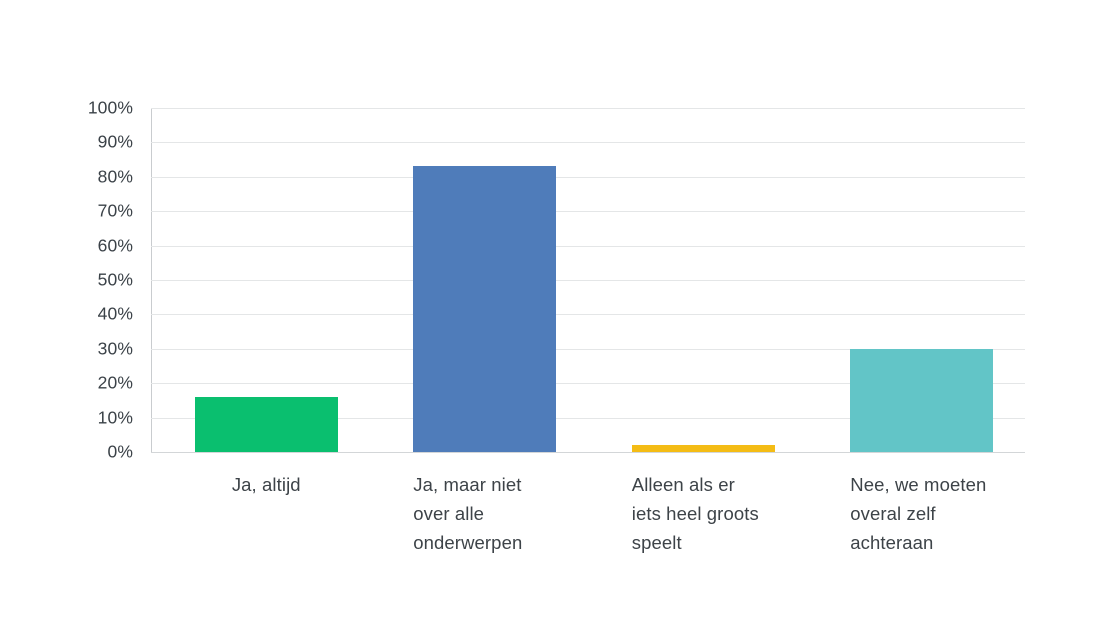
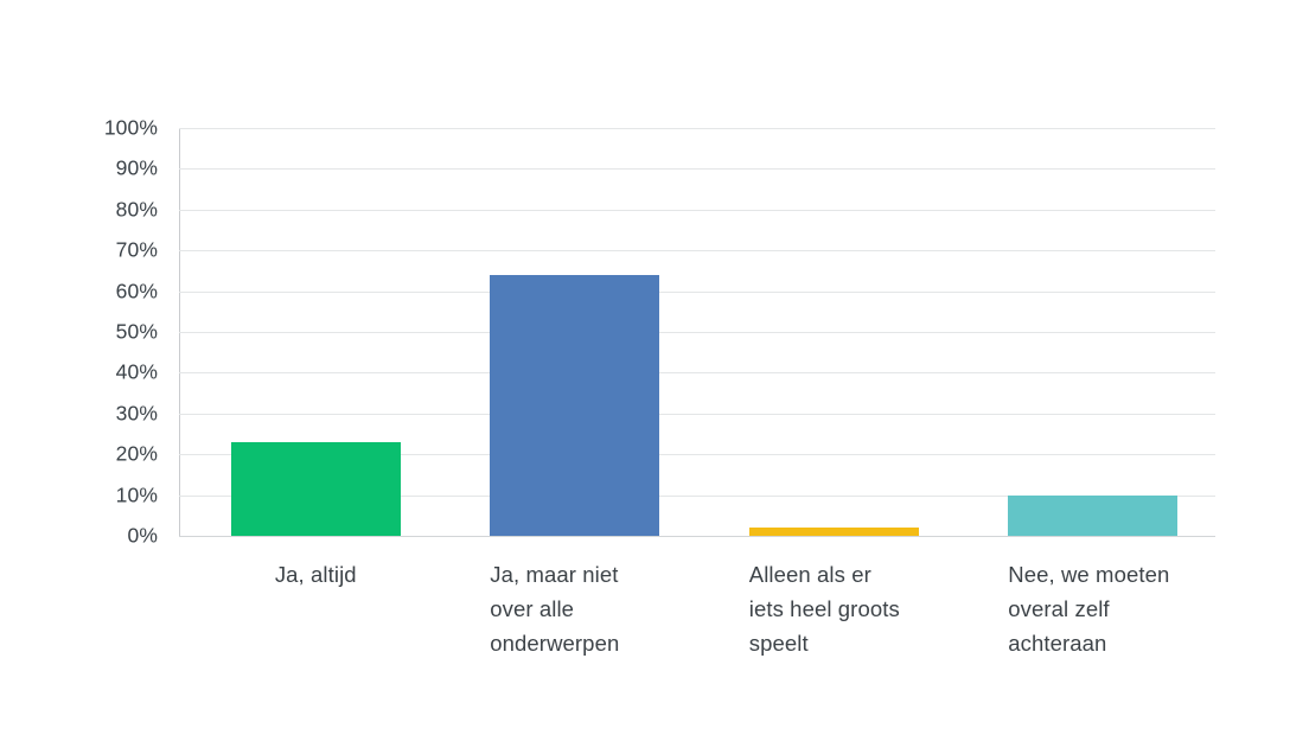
Ja, altijd: 16% -> 23%
Ja, maar niet over alle onderwerpen: 83% -> 64%
Nee, we moeten overal zelf achteraan: 30% -> 10%
